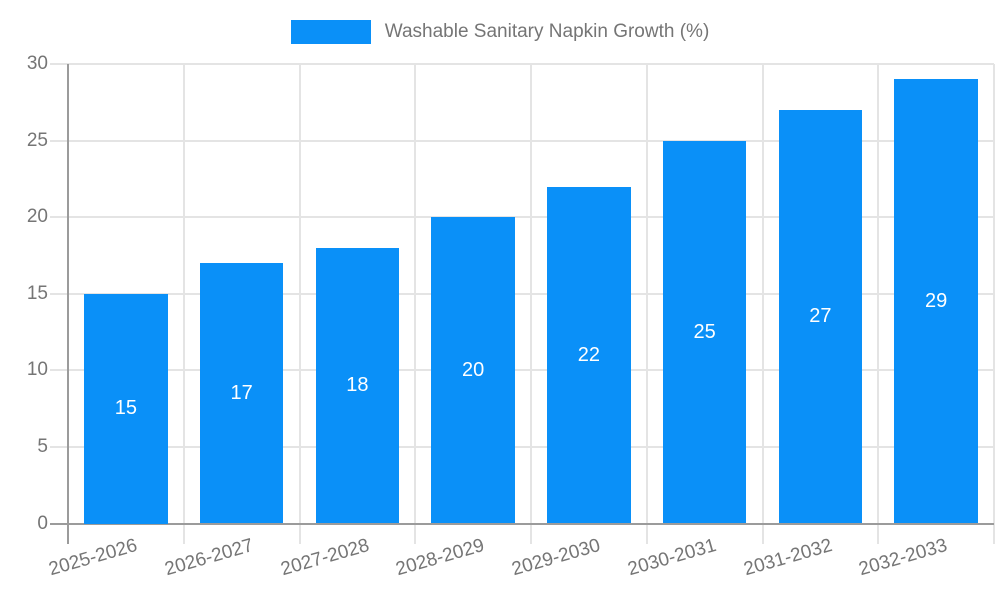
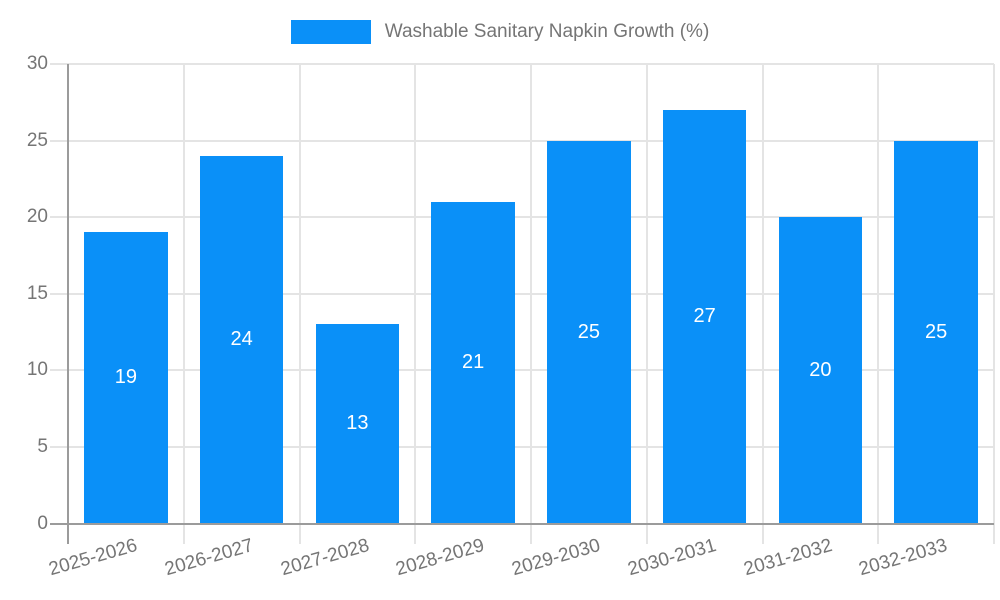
2025-2026: 15 -> 19
2026-2027: 17 -> 24
2027-2028: 18 -> 13
2028-2029: 20 -> 21
2029-2030: 22 -> 25
2030-2031: 25 -> 27
2031-2032: 27 -> 20
2032-2033: 29 -> 25
